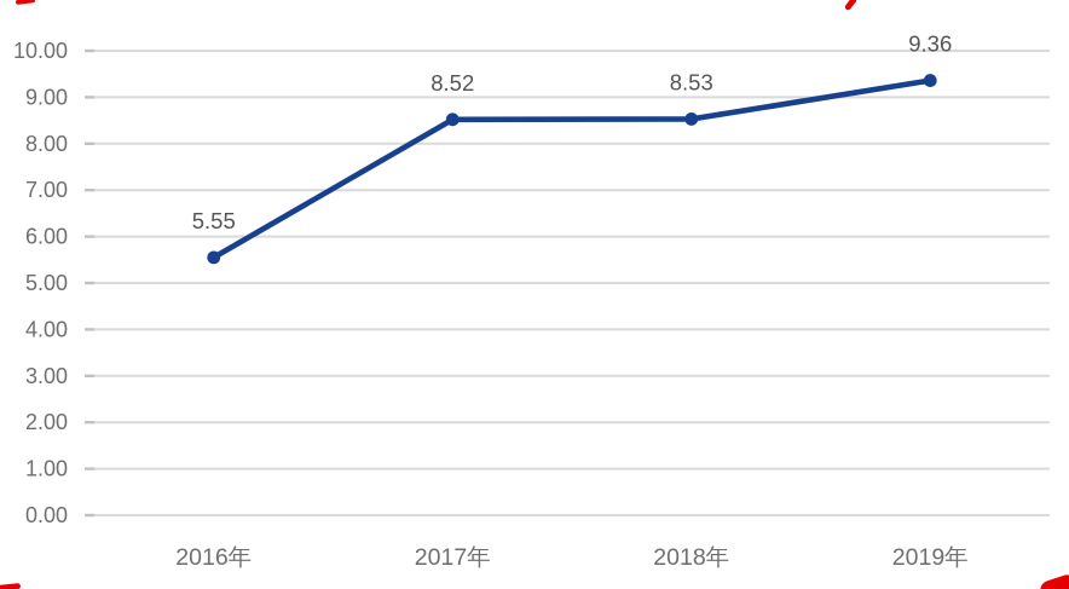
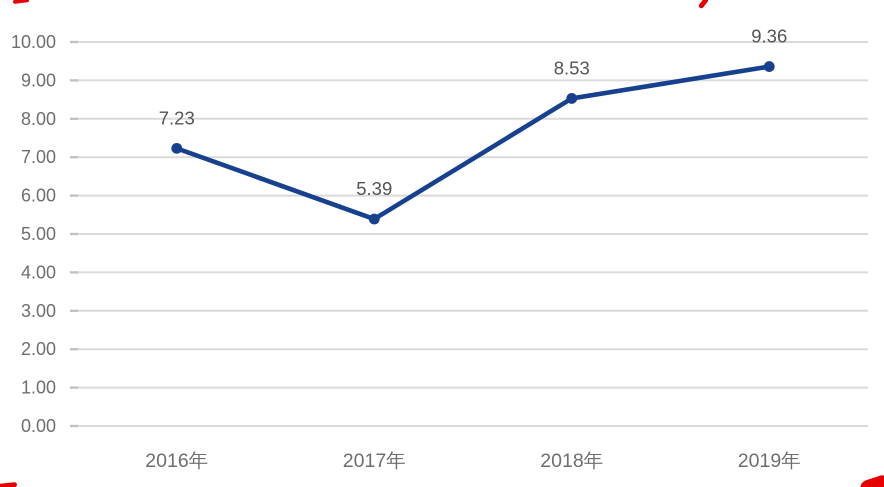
2016年: 5.55 -> 7.23
2017年: 8.52 -> 5.39
